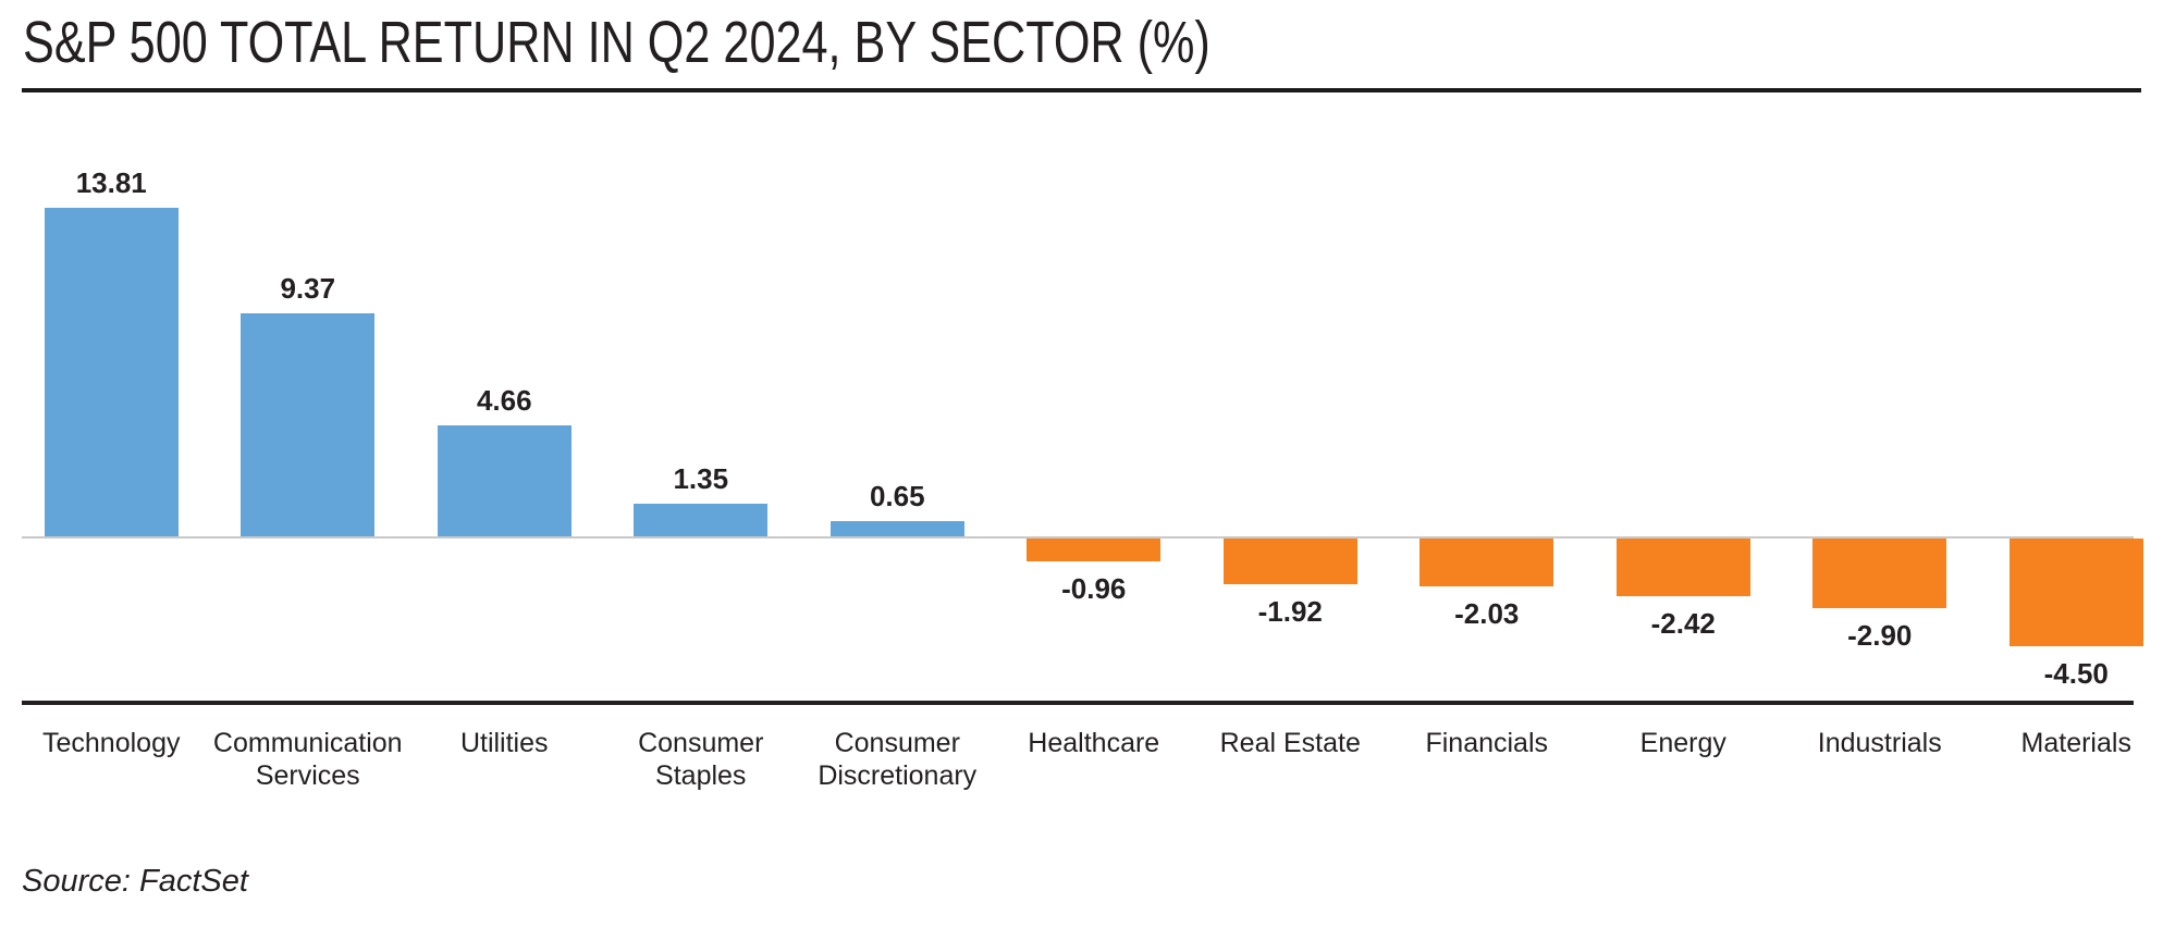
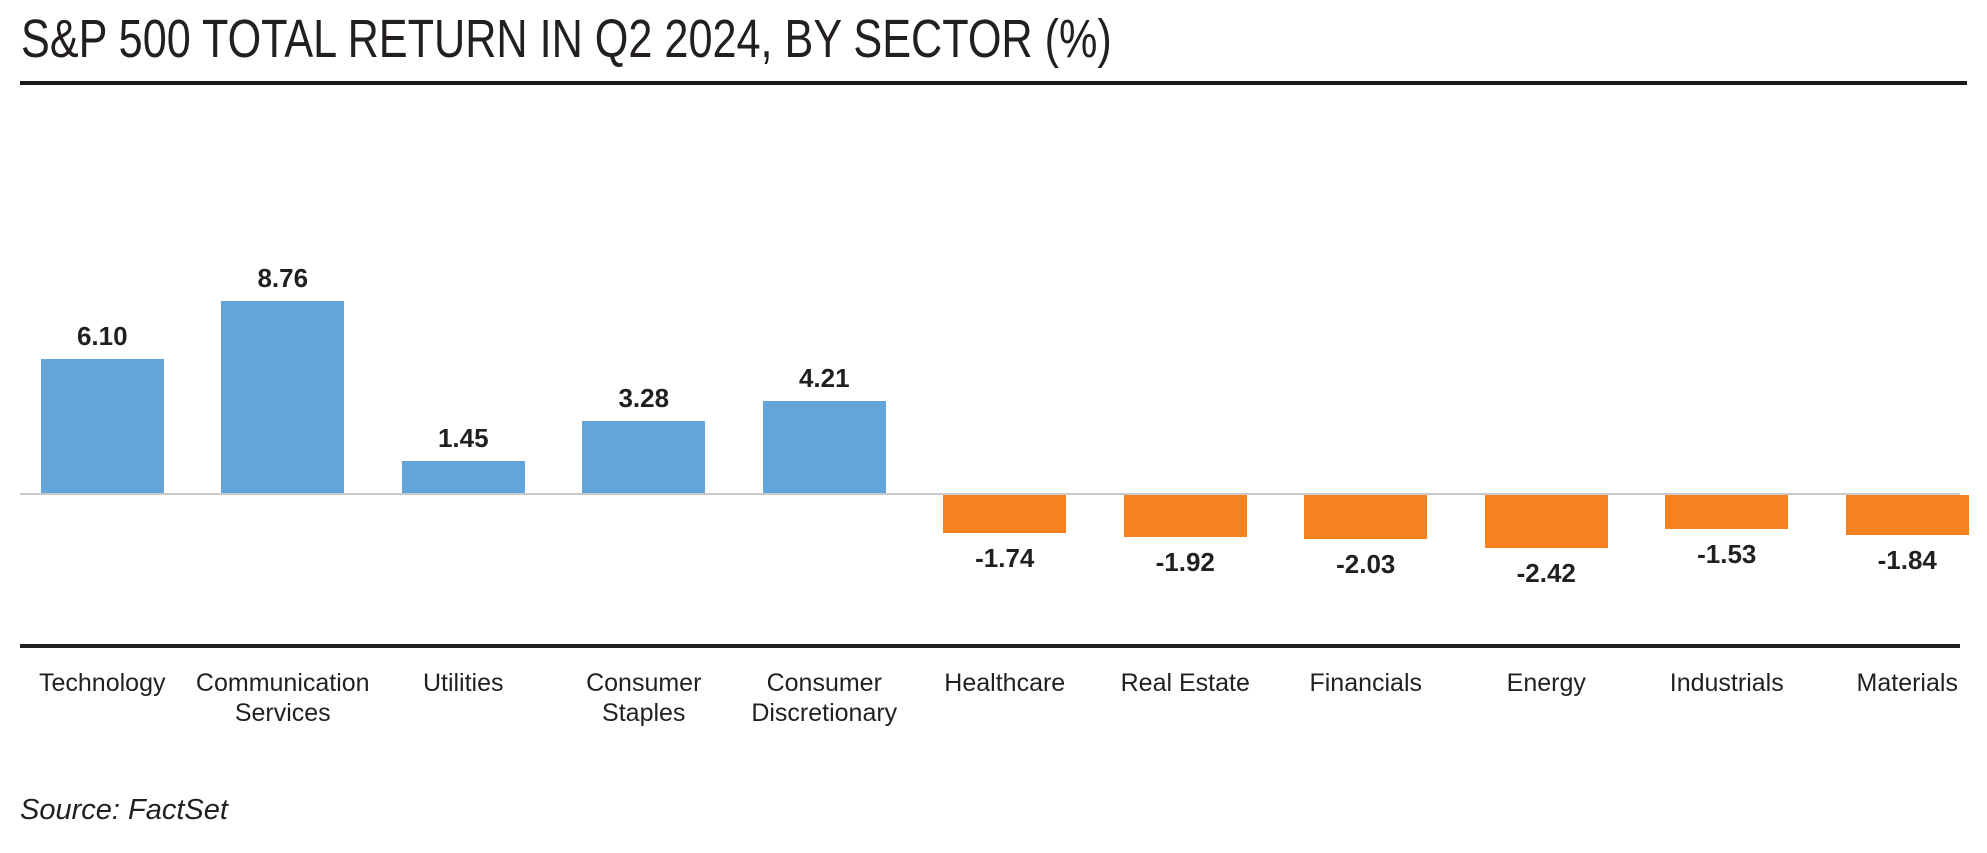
Technology: 13.81 -> 6.10
Communication Services: 9.37 -> 8.76
Utilities: 4.66 -> 1.45
Consumer Staples: 1.35 -> 3.28
Consumer Discretionary: 0.65 -> 4.21
Healthcare: -0.96 -> -1.74
Industrials: -2.90 -> -1.53
Materials: -4.50 -> -1.84
